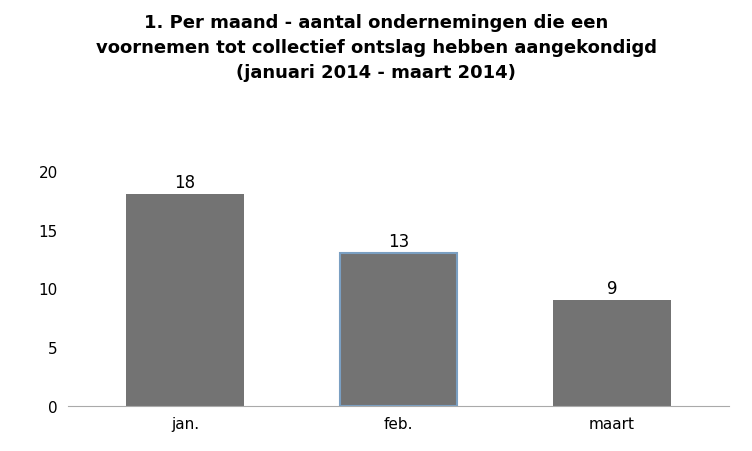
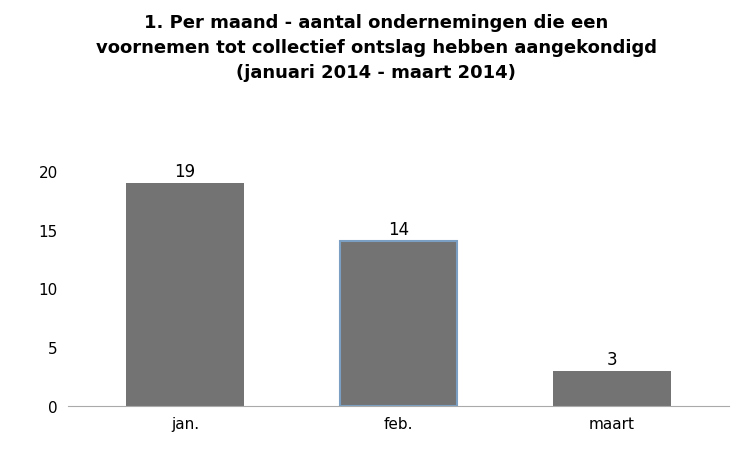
jan.: 18 -> 19
feb.: 13 -> 14
maart: 9 -> 3
